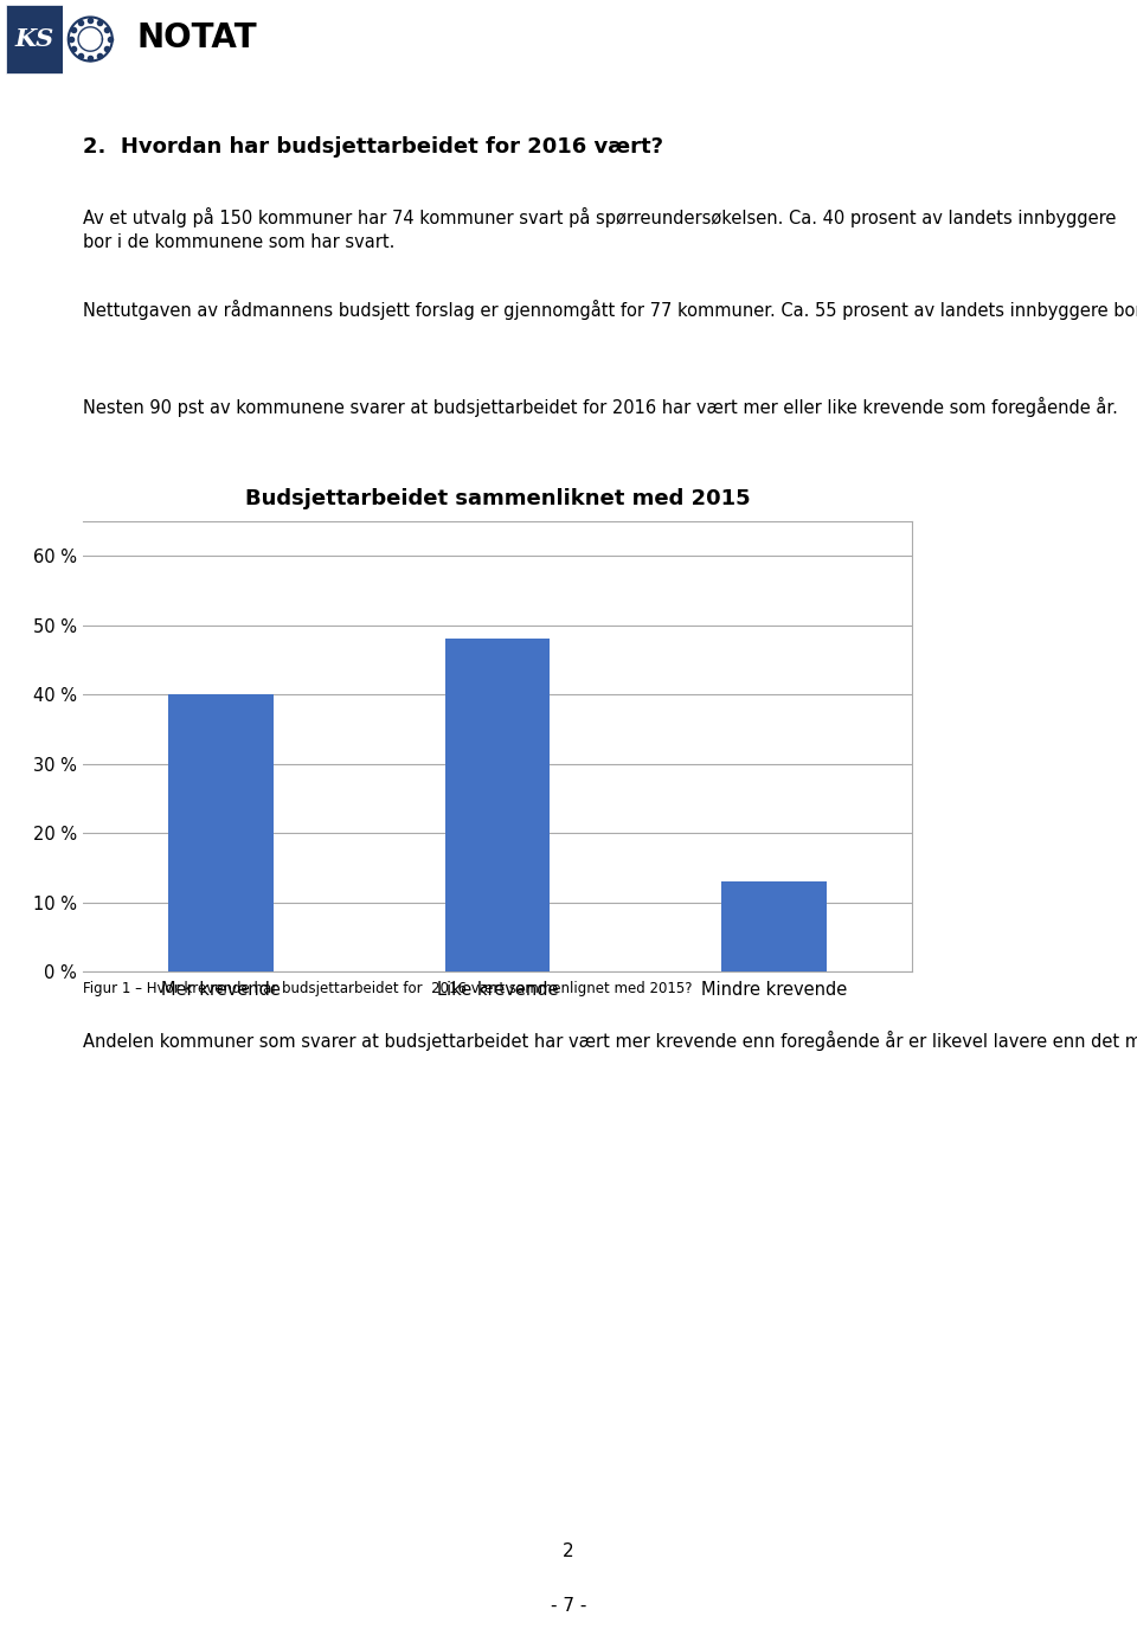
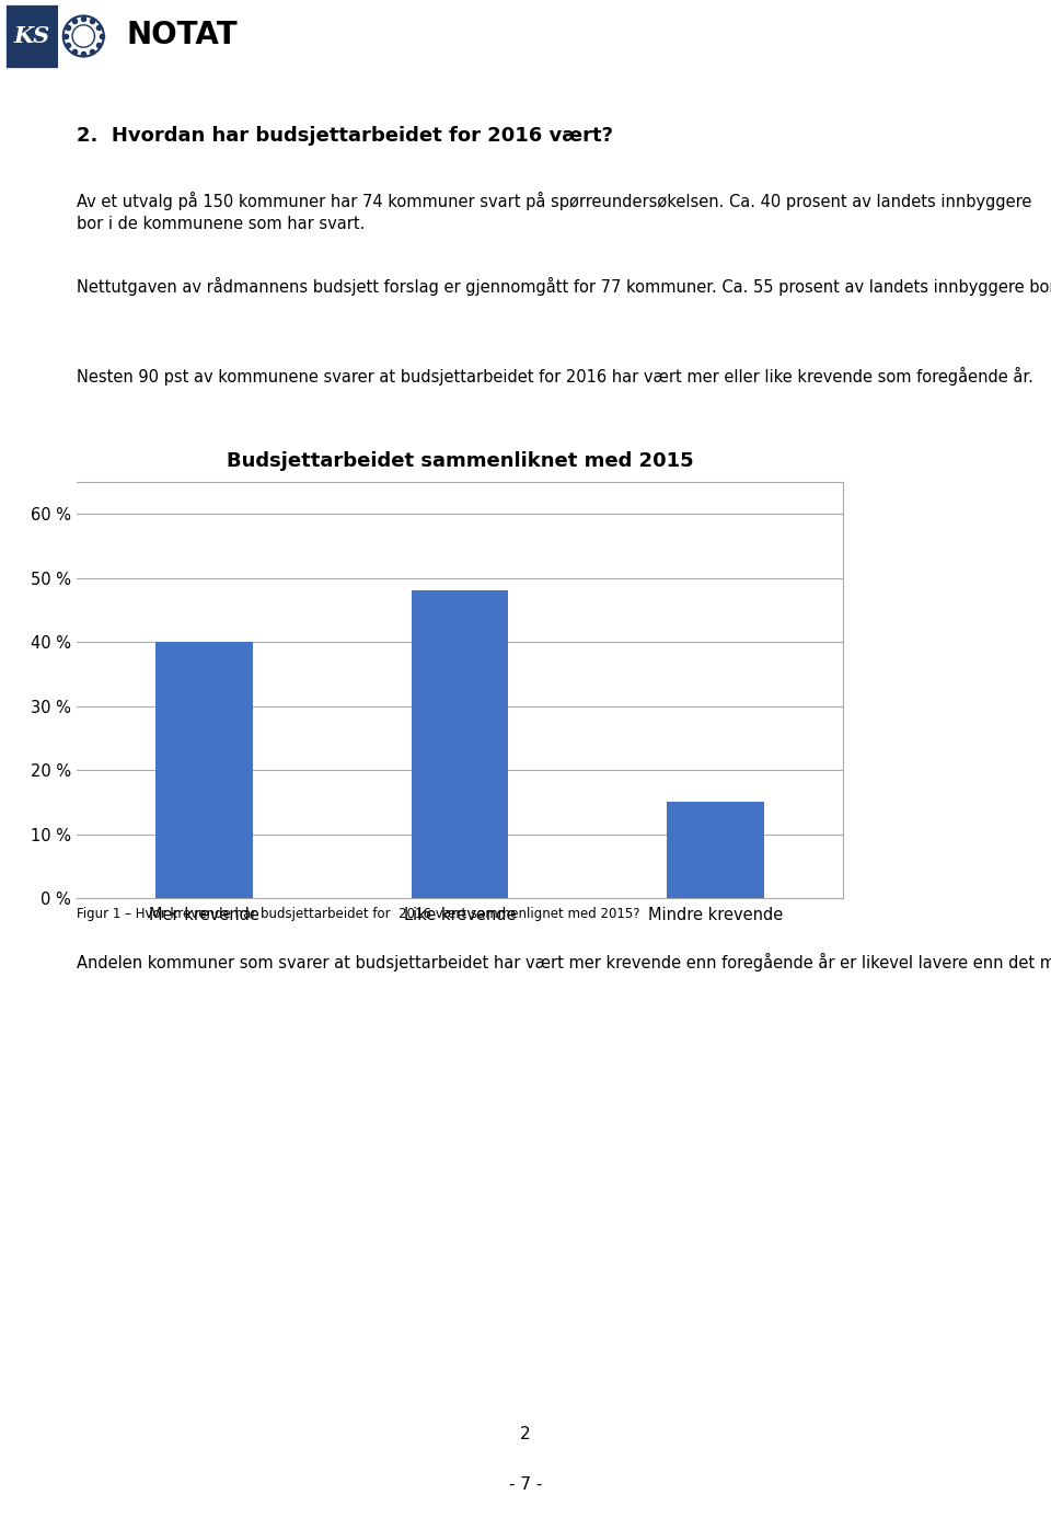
Budsjettarbeidet sammenliknet med 2015/Mindre krevende: 13 % -> 15 %
